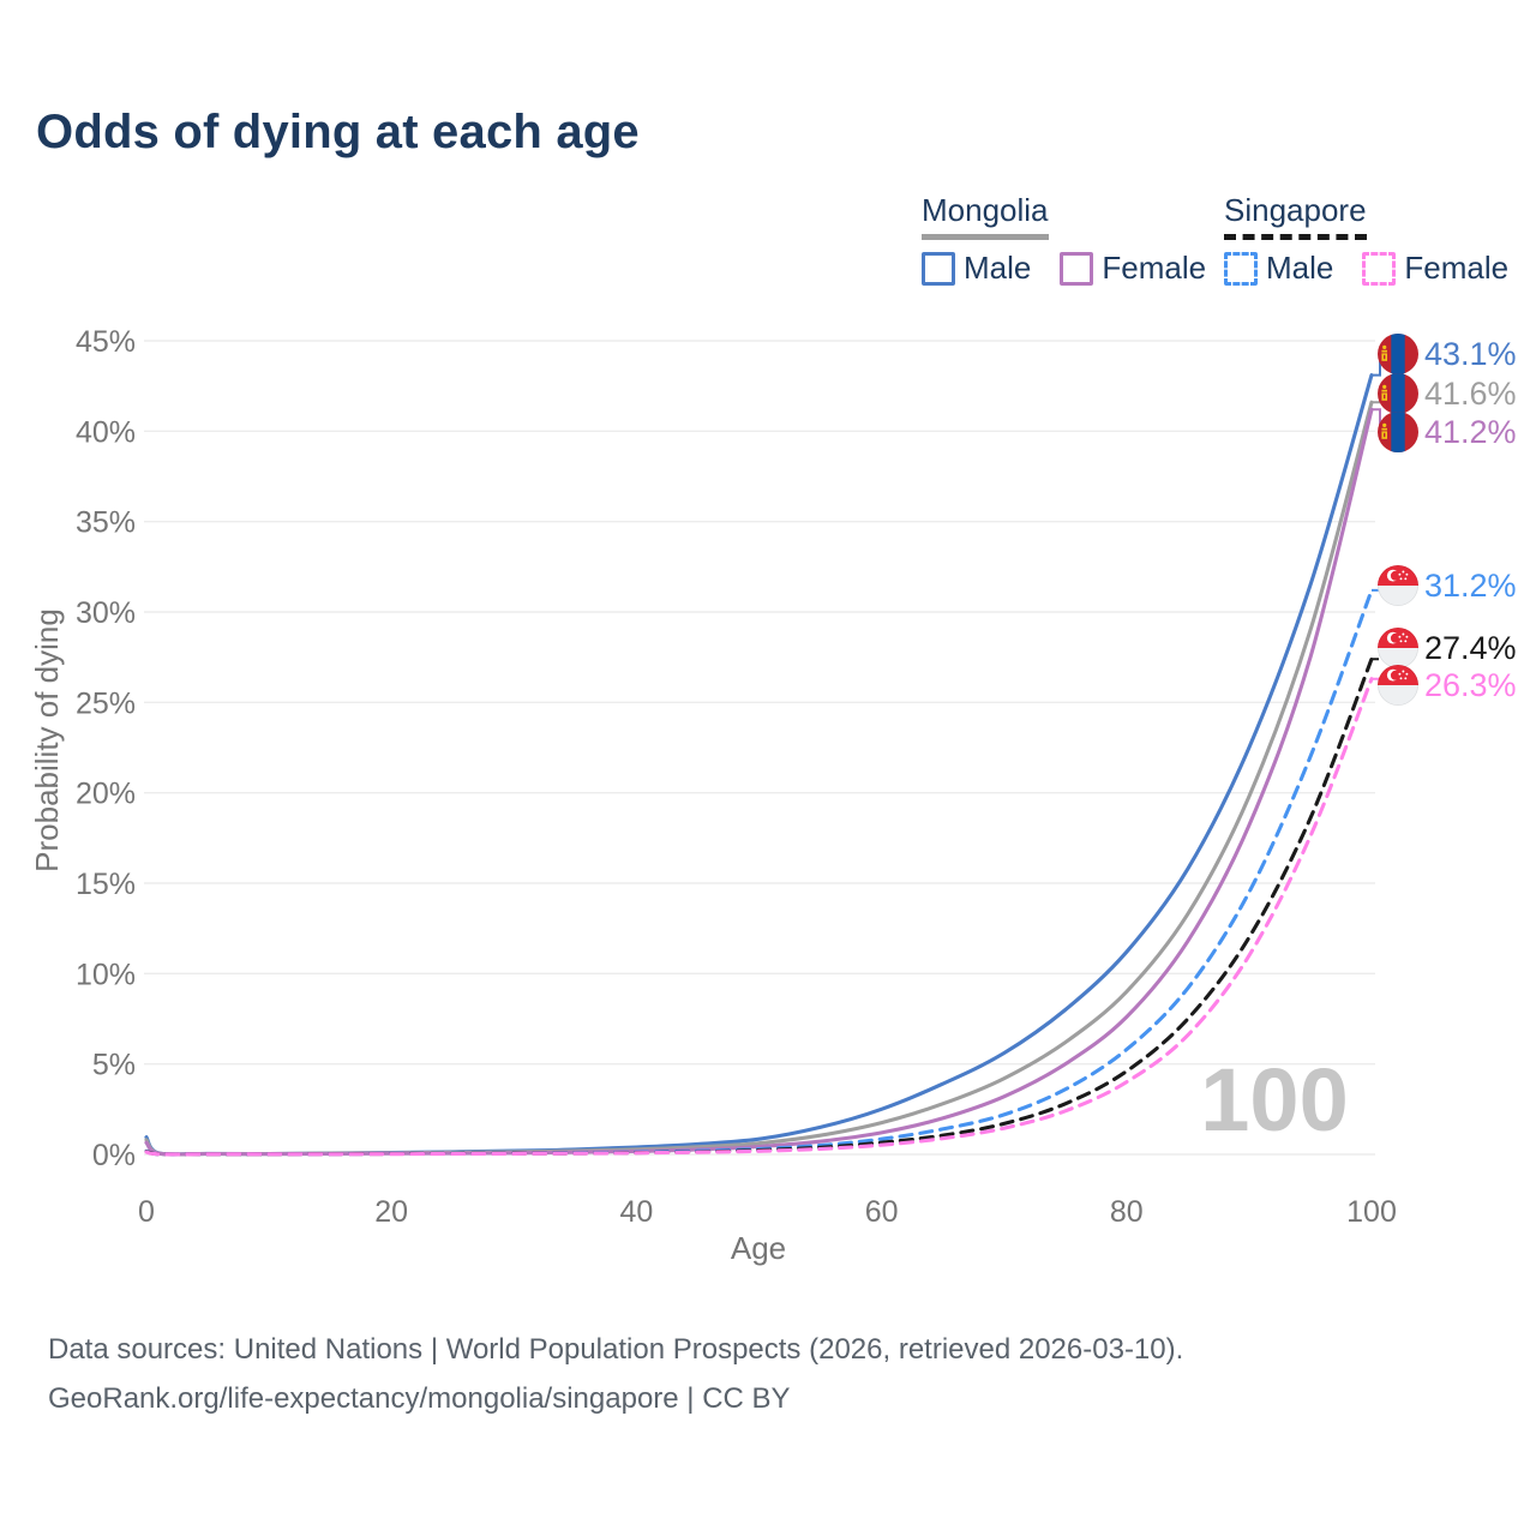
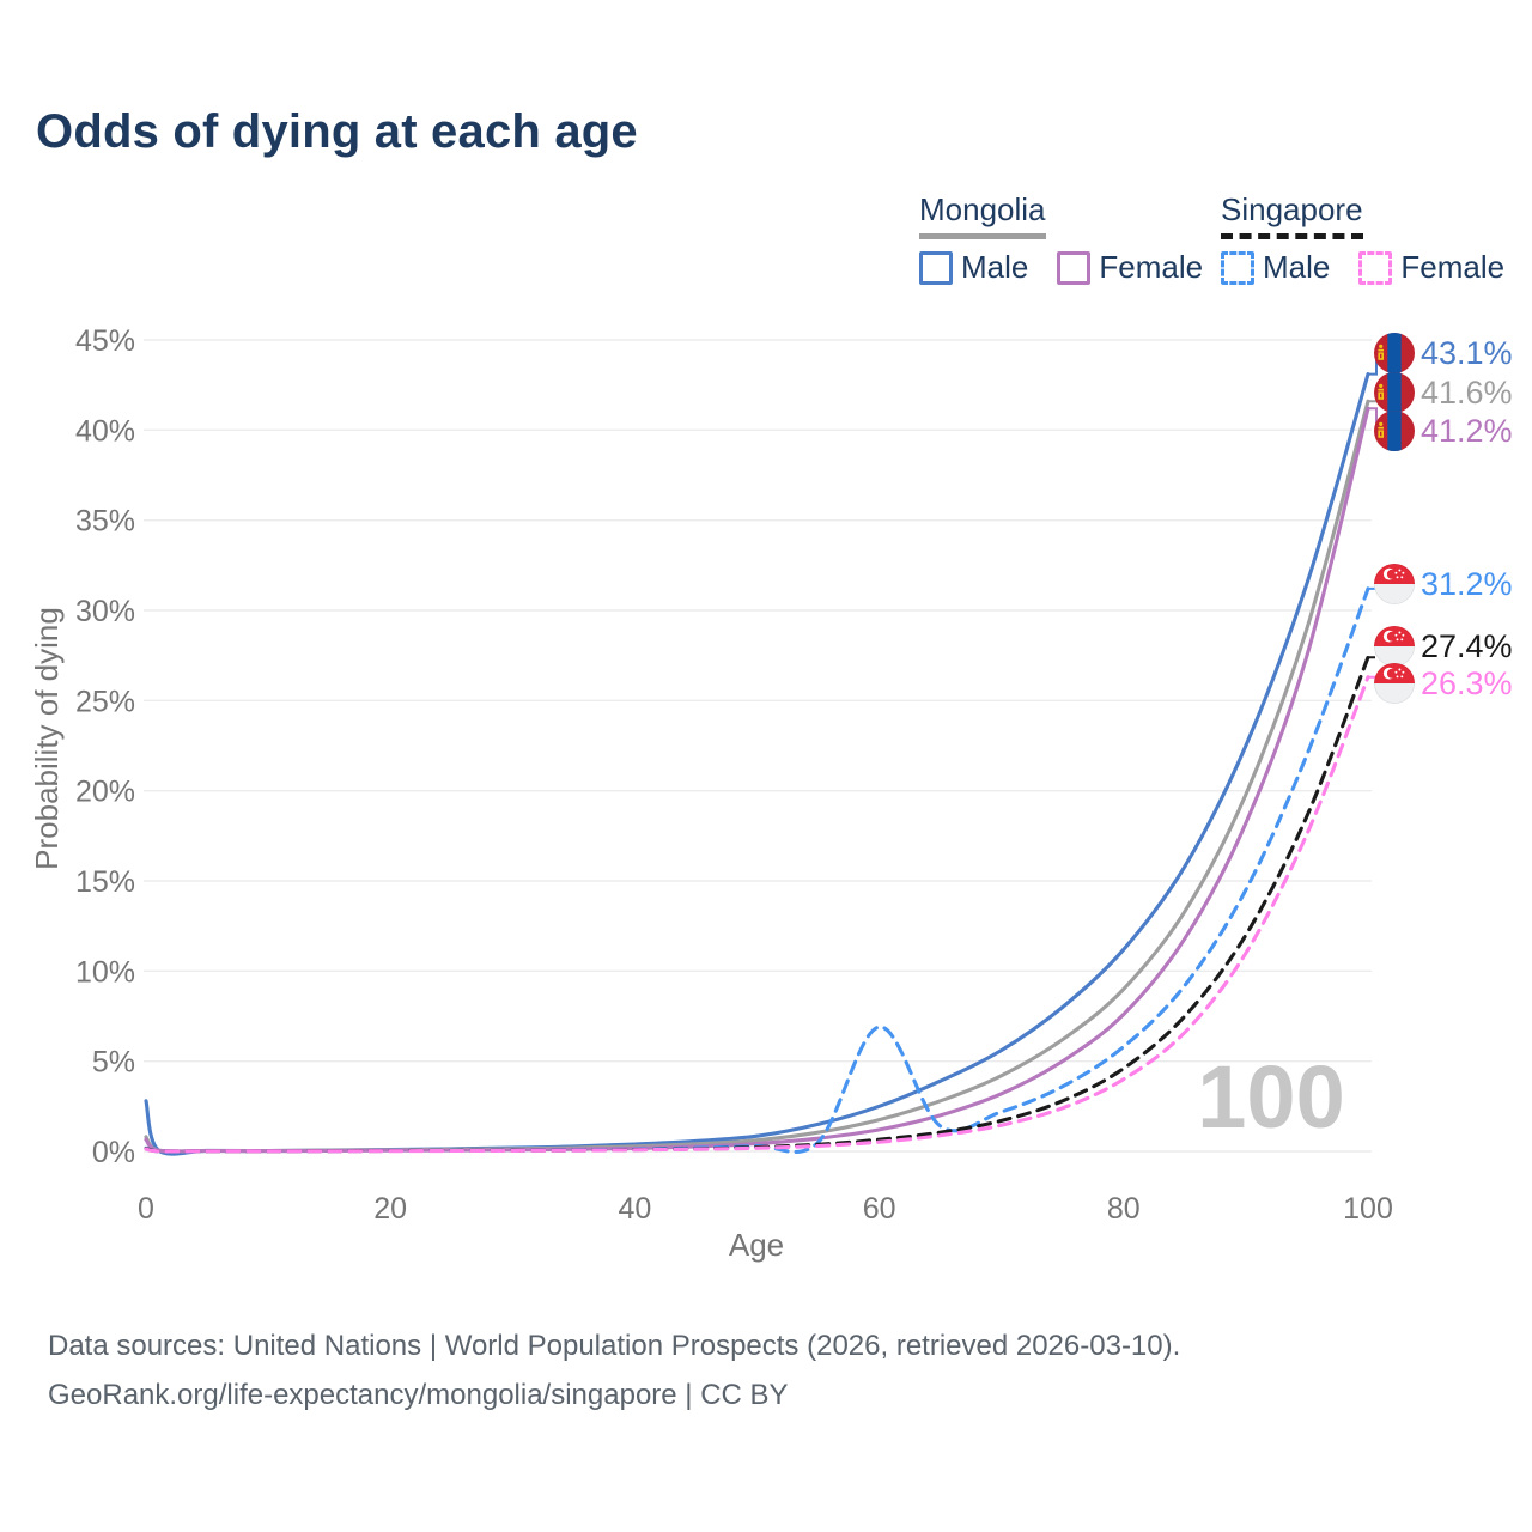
Mongolia Male/0: 0.9% -> 2.8%
Singapore Male/60: 0.8% -> 6.9%
